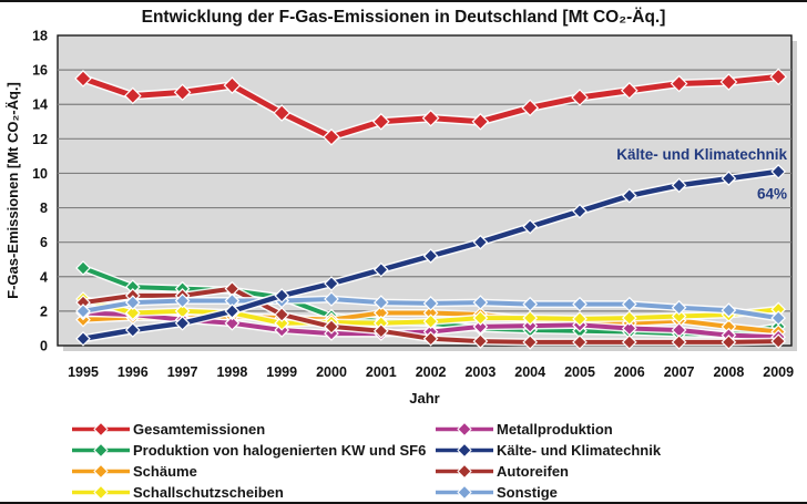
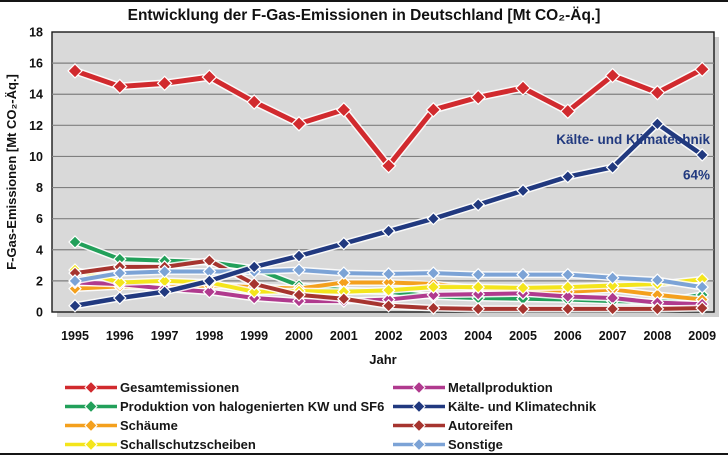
Gesamtemissionen/2002: 13.2 -> 9.4
Gesamtemissionen/2006: 14.8 -> 12.9
Gesamtemissionen/2008: 15.3 -> 14.1
Kälte- und Klimatechnik/2008: 9.7 -> 12.1
